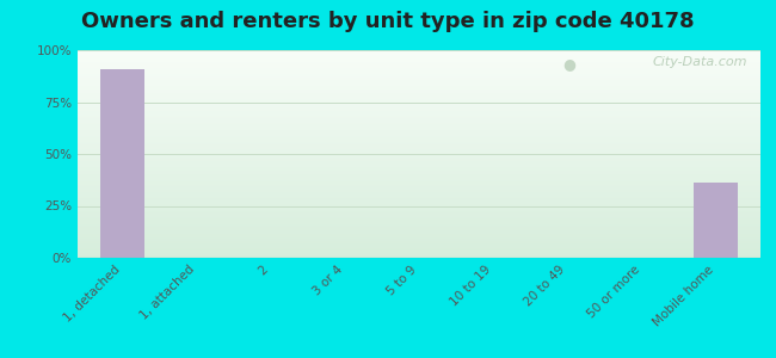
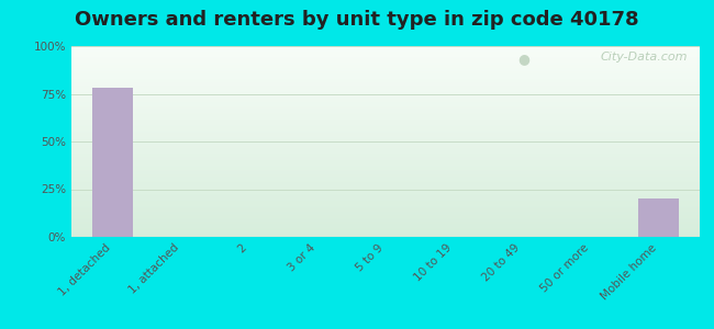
1, detached: 91% -> 78%
Mobile home: 36% -> 20%
